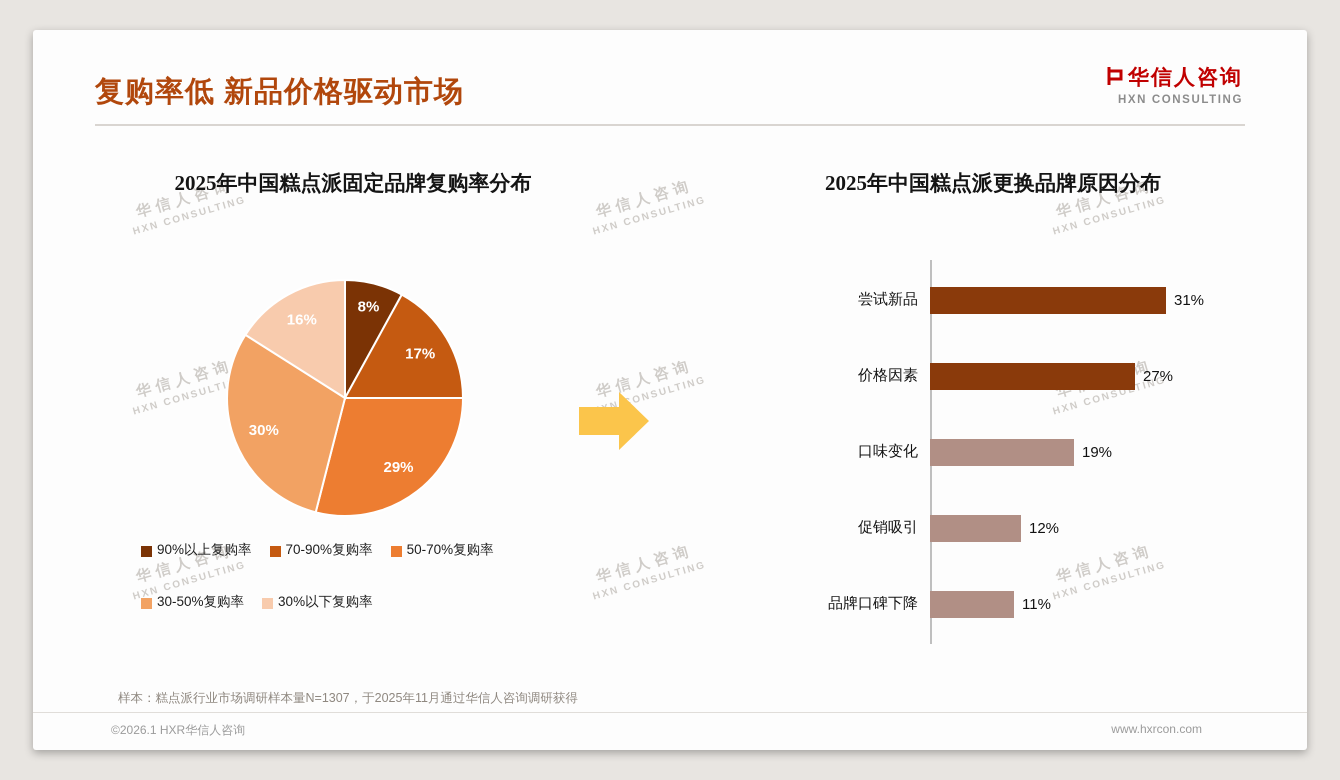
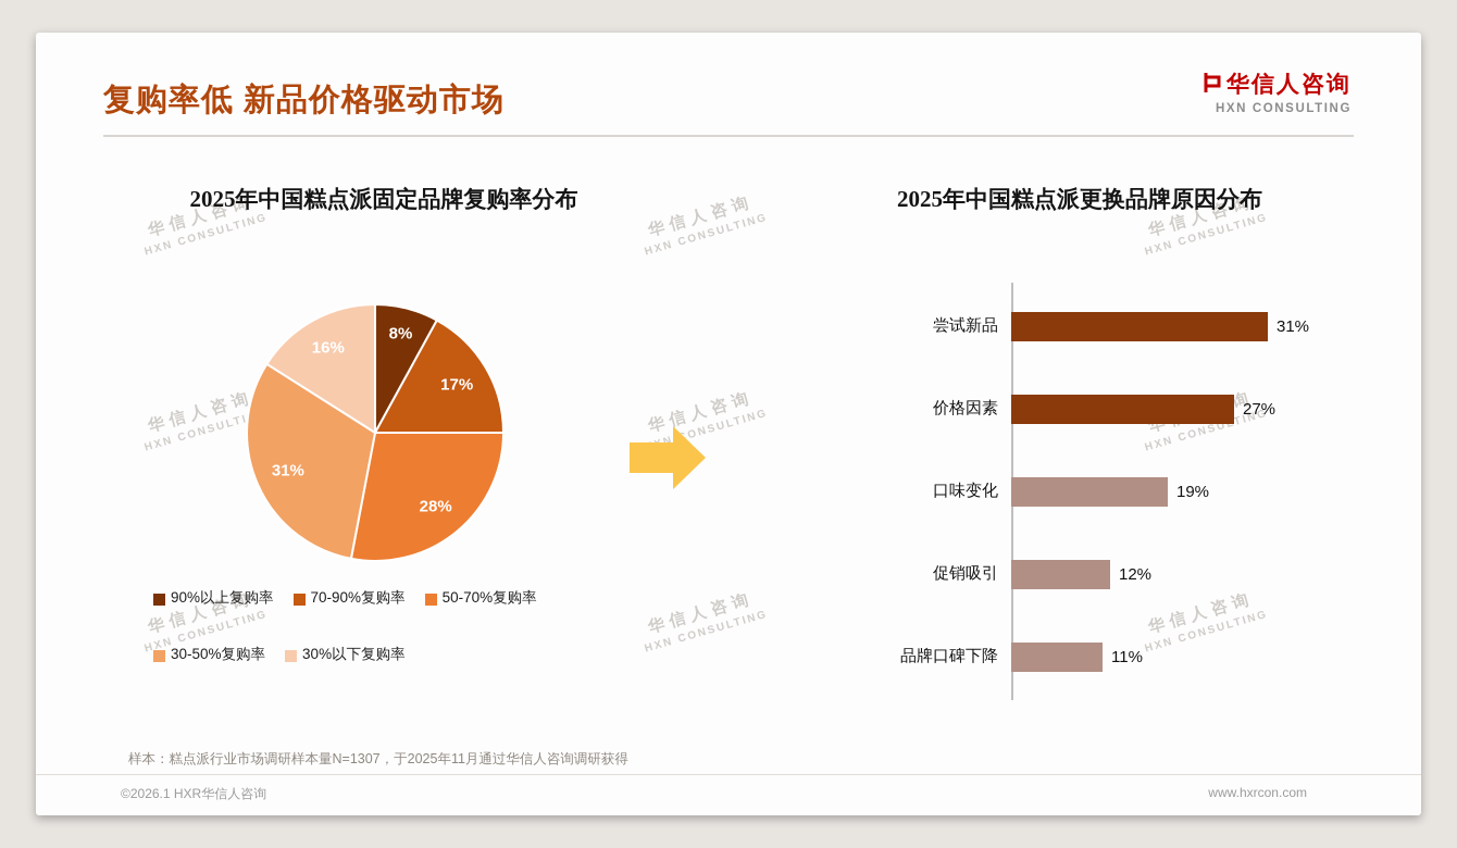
2025年中国糕点派固定品牌复购率分布/50-70%复购率: 29% -> 28%
2025年中国糕点派固定品牌复购率分布/30-50%复购率: 30% -> 31%
